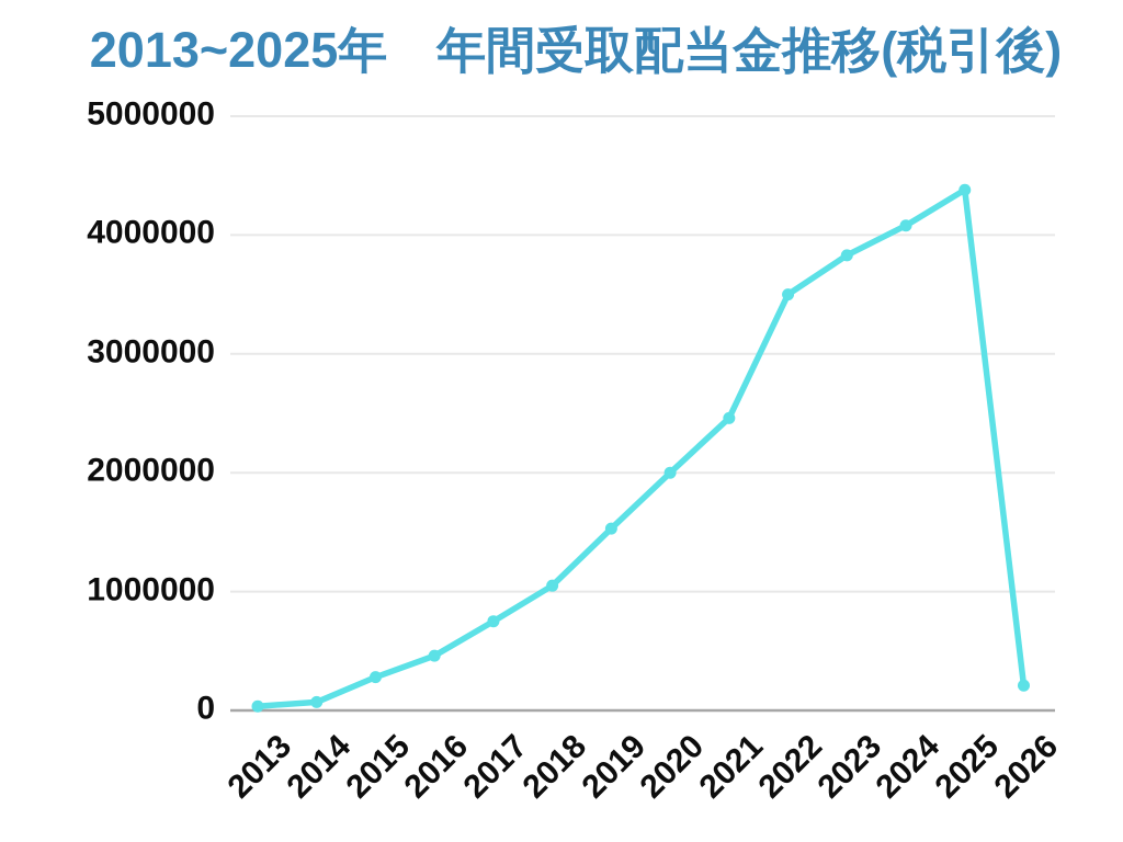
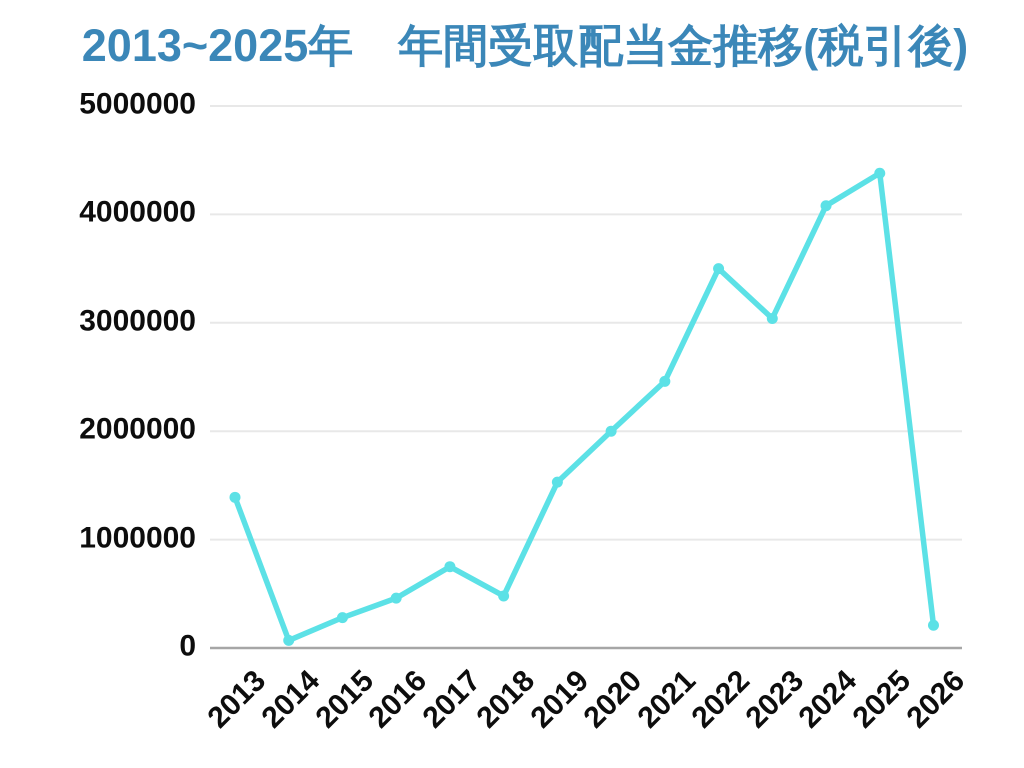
2013: 40000 -> 1390000
2018: 1050000 -> 480000
2023: 3830000 -> 3040000
